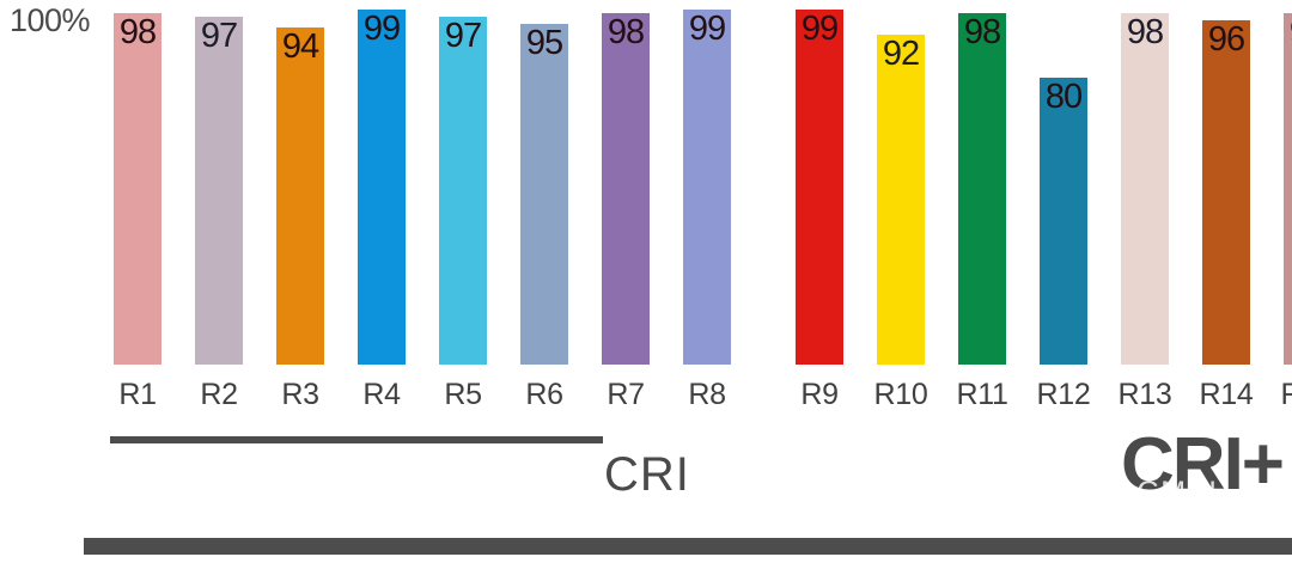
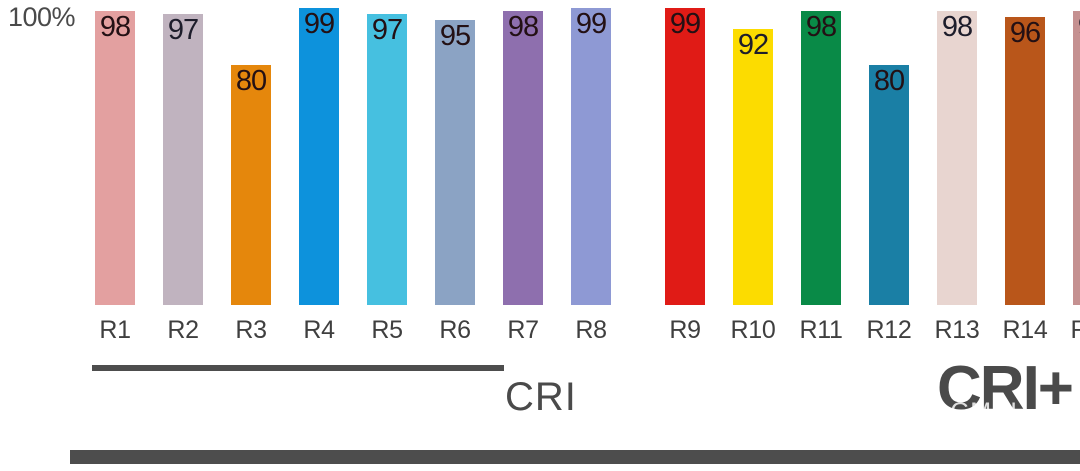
R3: 94 -> 80
